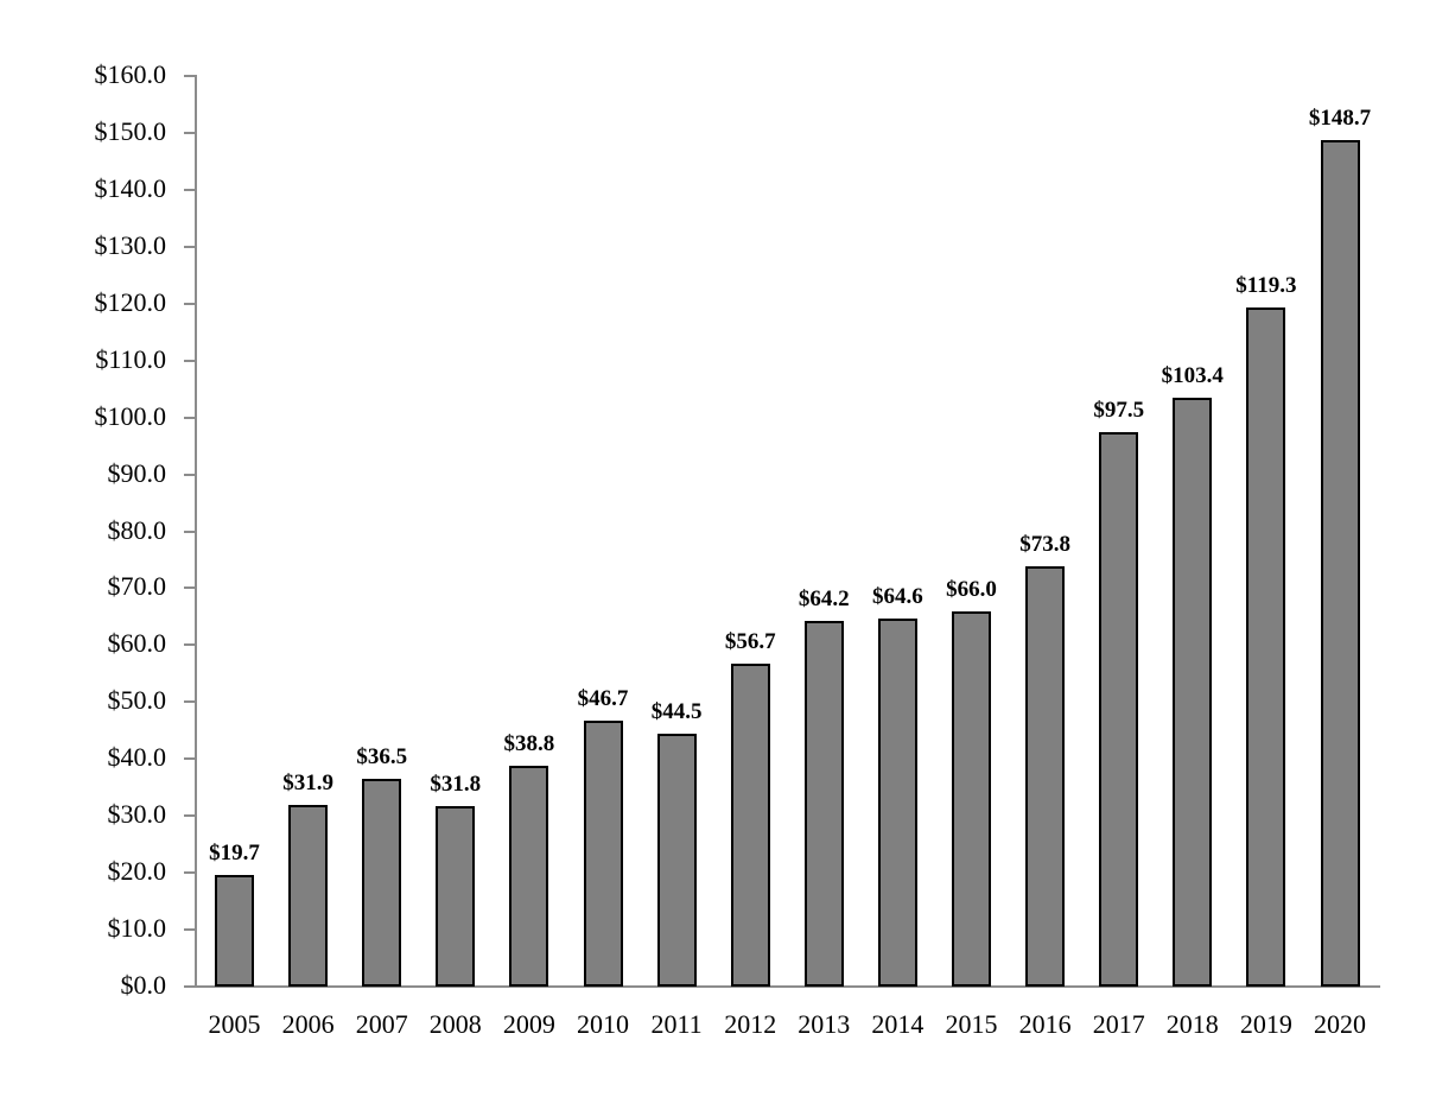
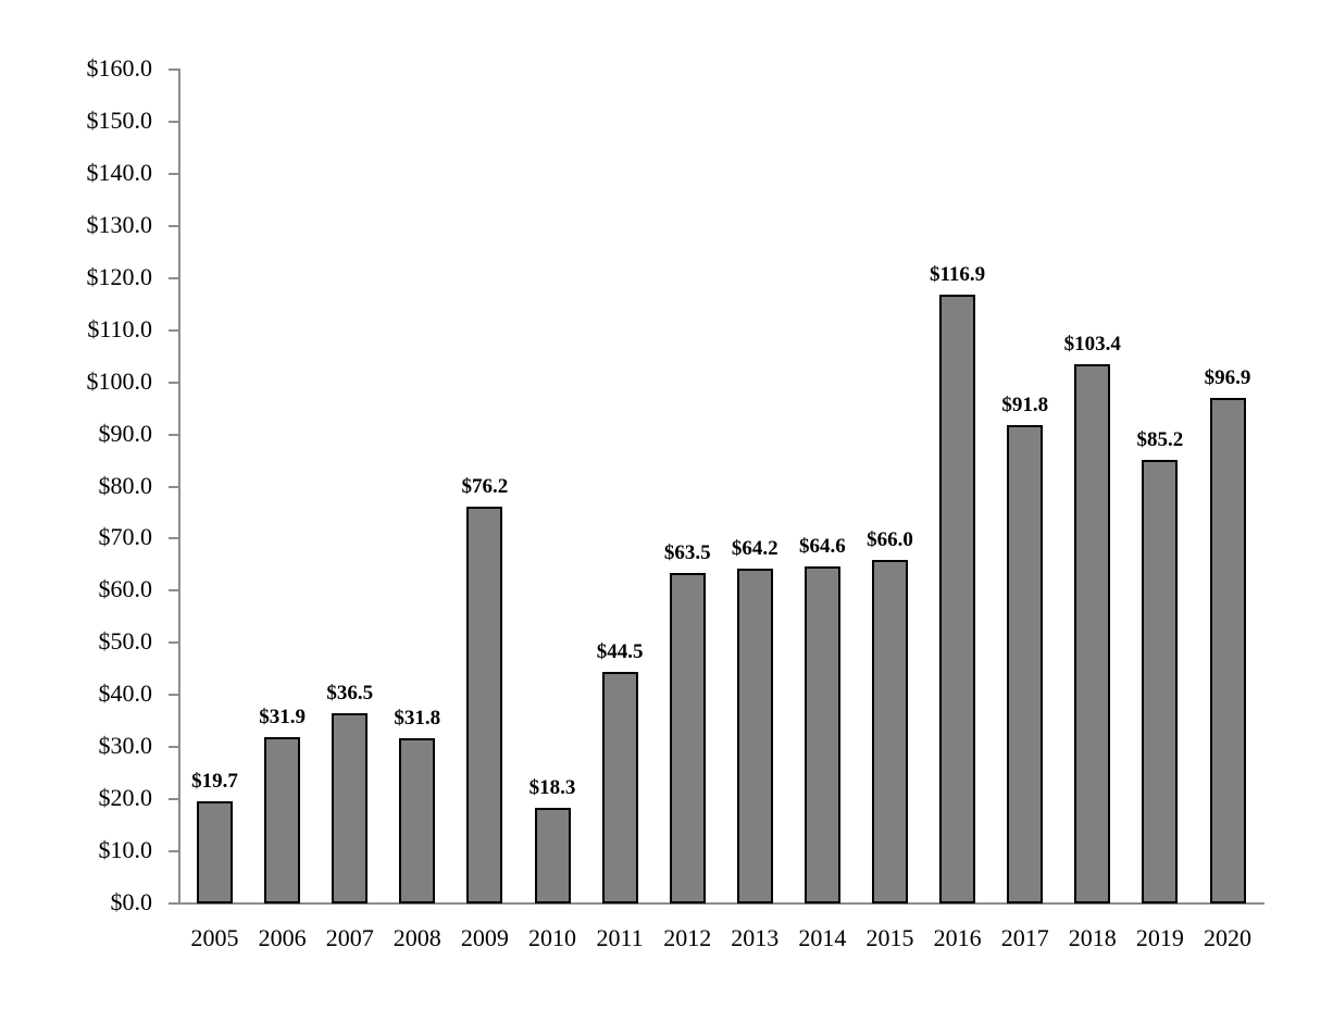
2009: $38.8 -> $76.2
2010: $46.7 -> $18.3
2012: $56.7 -> $63.5
2016: $73.8 -> $116.9
2017: $97.5 -> $91.8
2019: $119.3 -> $85.2
2020: $148.7 -> $96.9
